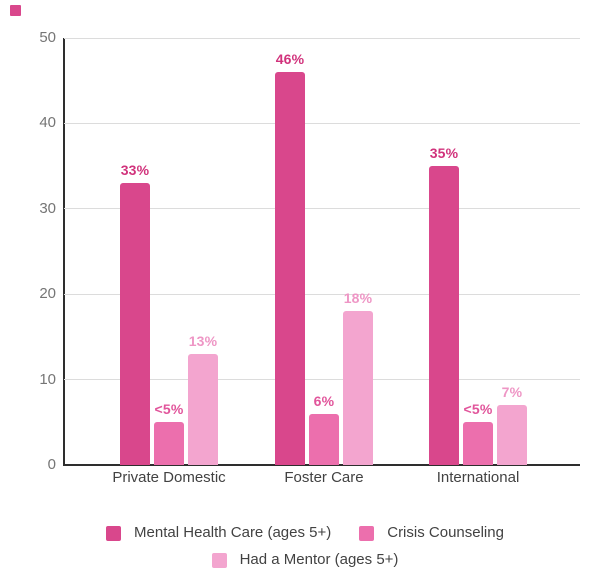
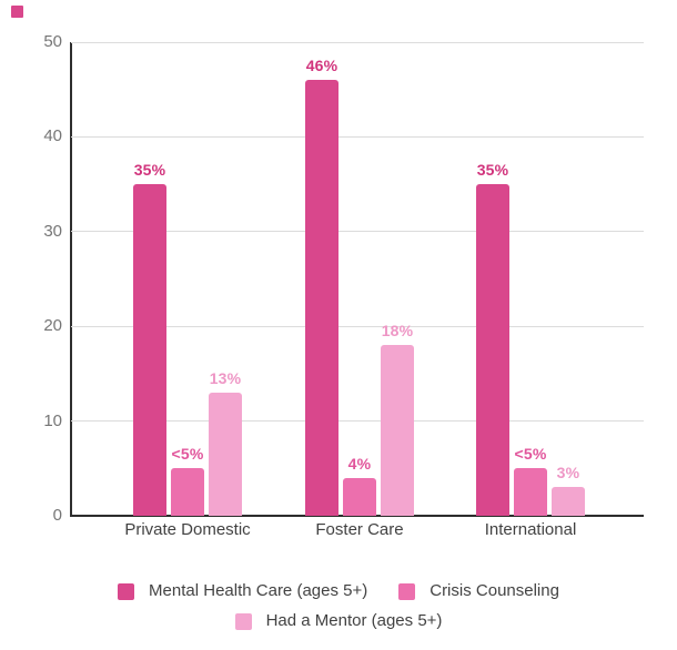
Mental Health Care (ages 5+)/Private Domestic: 33% -> 35%
Crisis Counseling/Foster Care: 6% -> 4%
Had a Mentor (ages 5+)/International: 7% -> 3%
